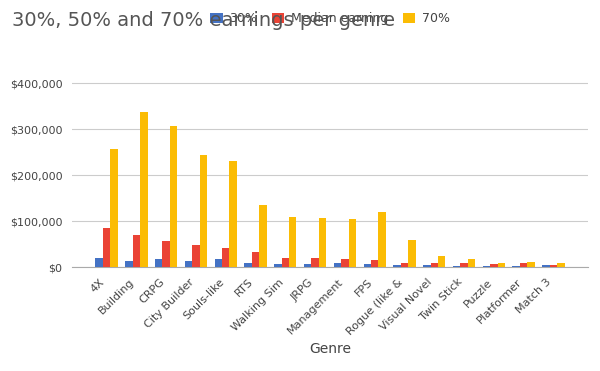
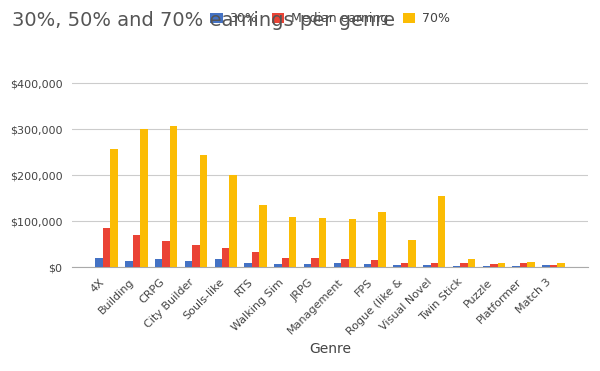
70%/Building: $338,000 -> $300,000
70%/Souls-like: $232,000 -> $200,000
70%/Visual Novel: $25,000 -> $155,000
